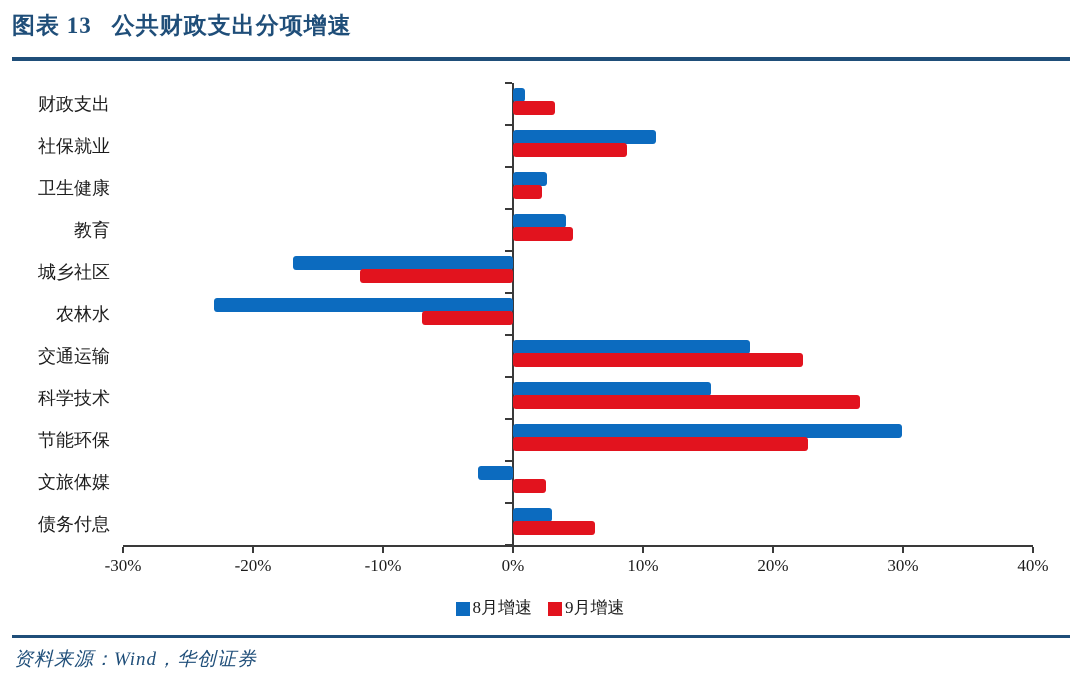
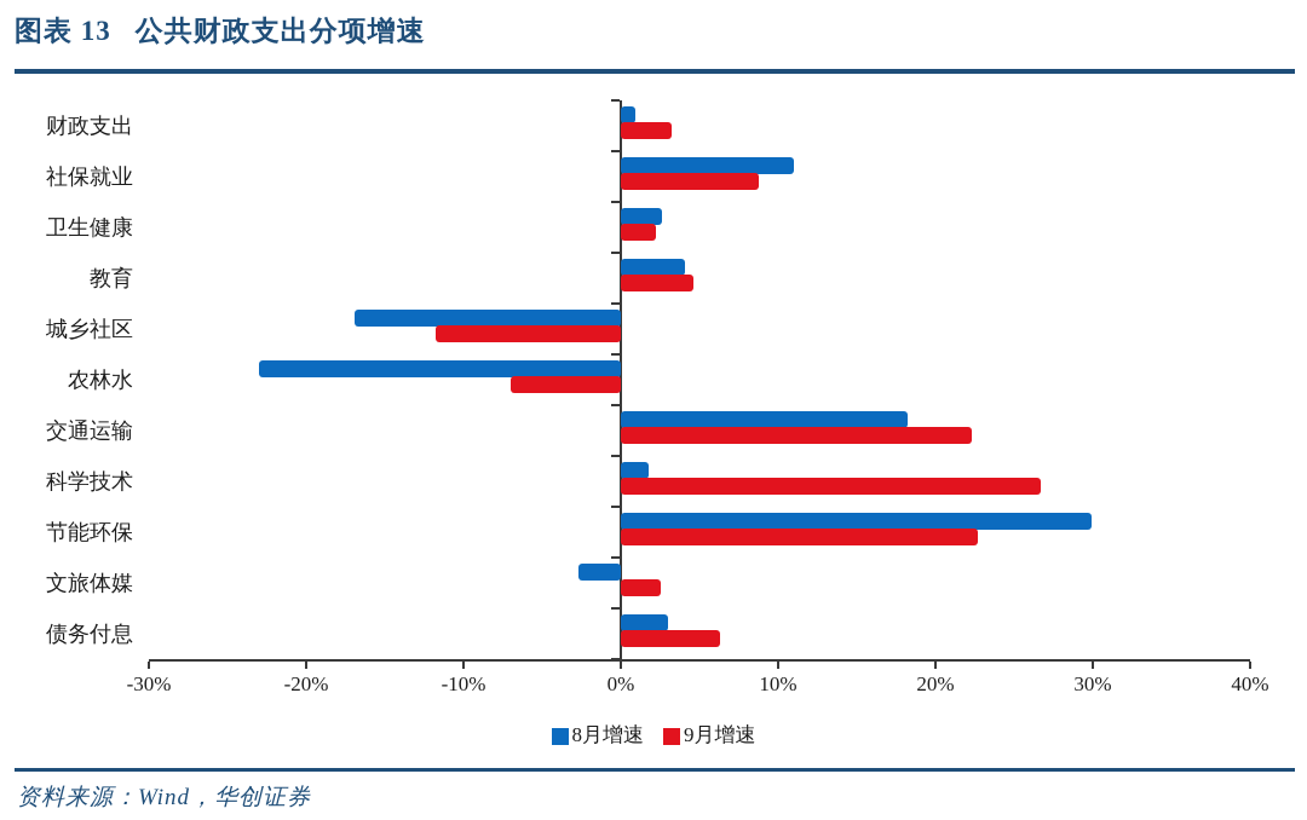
8月增速/科学技术: 15.2% -> 1.8%
